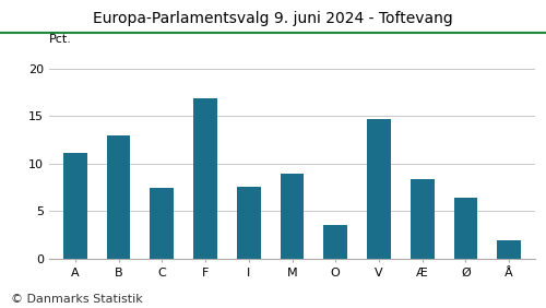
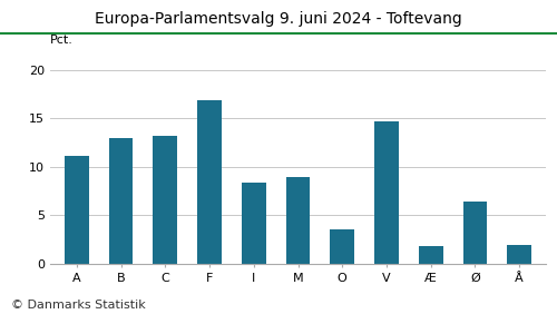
C: 7.4 -> 13.2
I: 7.6 -> 8.4
Æ: 8.4 -> 1.8
